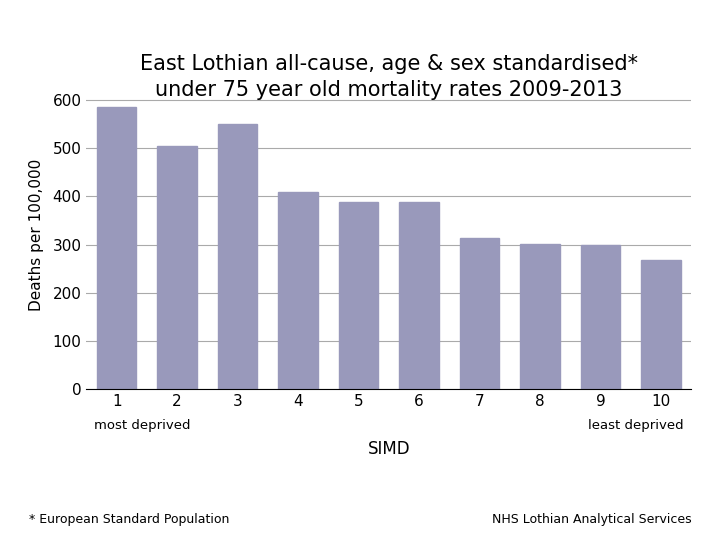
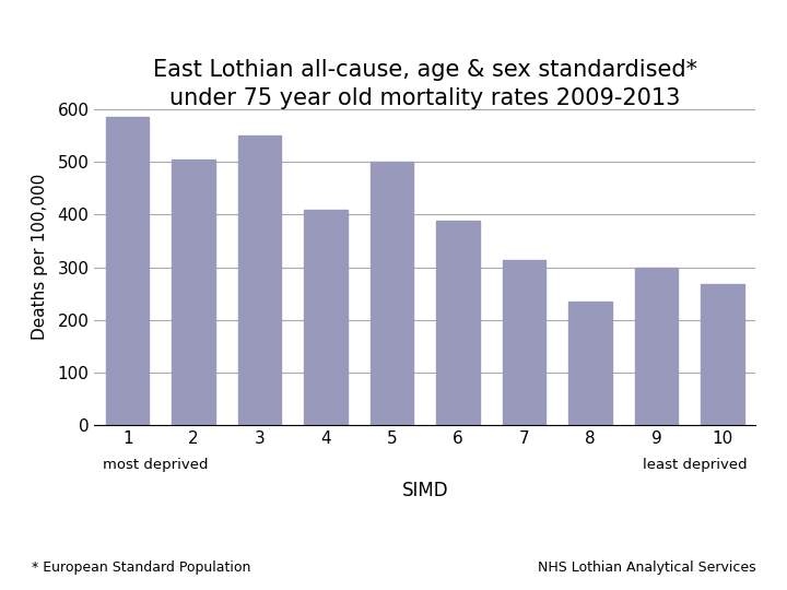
5: 388 -> 500
8: 302 -> 235
